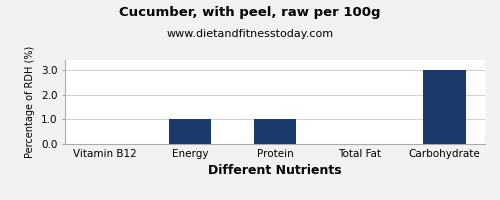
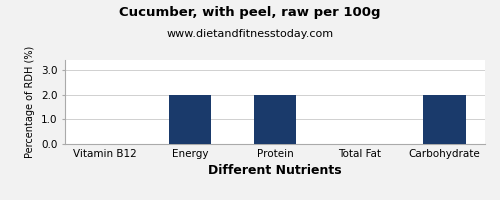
Energy: 1 -> 2
Protein: 1 -> 2
Carbohydrate: 3 -> 2
